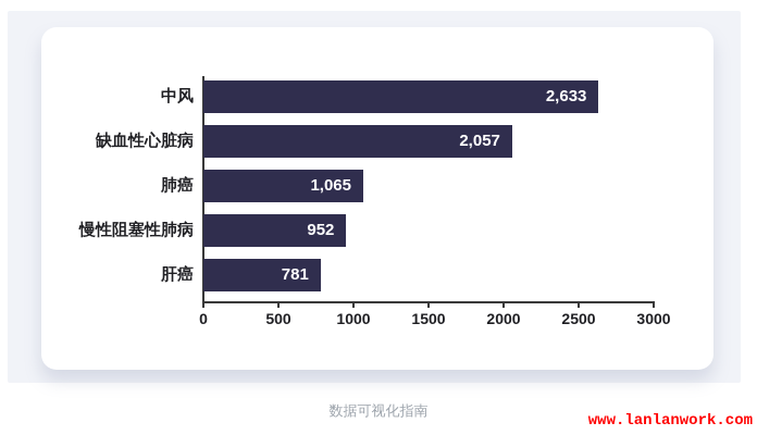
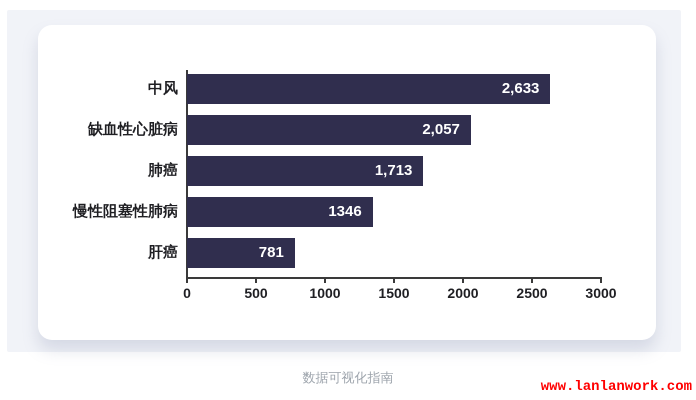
肺癌: 1,065 -> 1,713
慢性阻塞性肺病: 952 -> 1346
